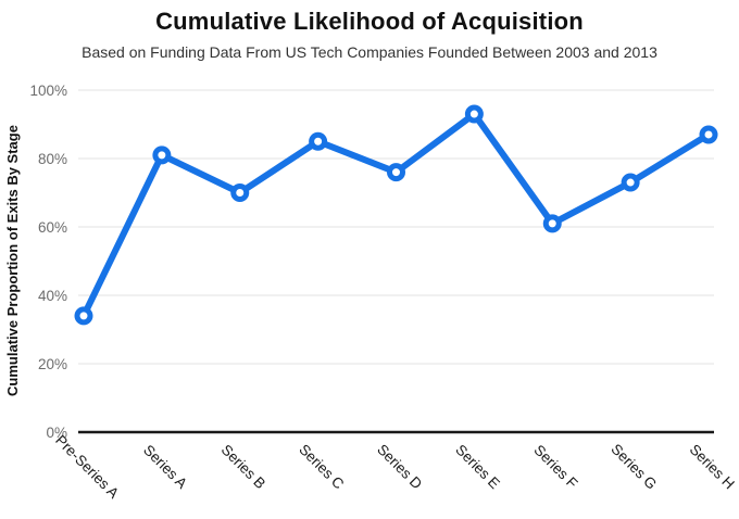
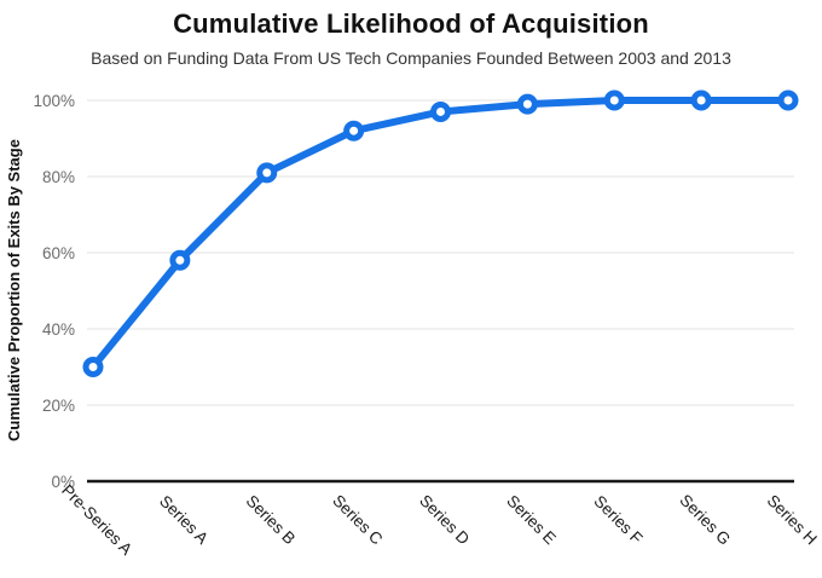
Pre-Series A: 34% -> 30%
Series A: 81% -> 58%
Series B: 70% -> 81%
Series C: 85% -> 92%
Series D: 76% -> 97%
Series E: 93% -> 99%
Series F: 61% -> 100%
Series G: 73% -> 100%
Series H: 87% -> 100%
